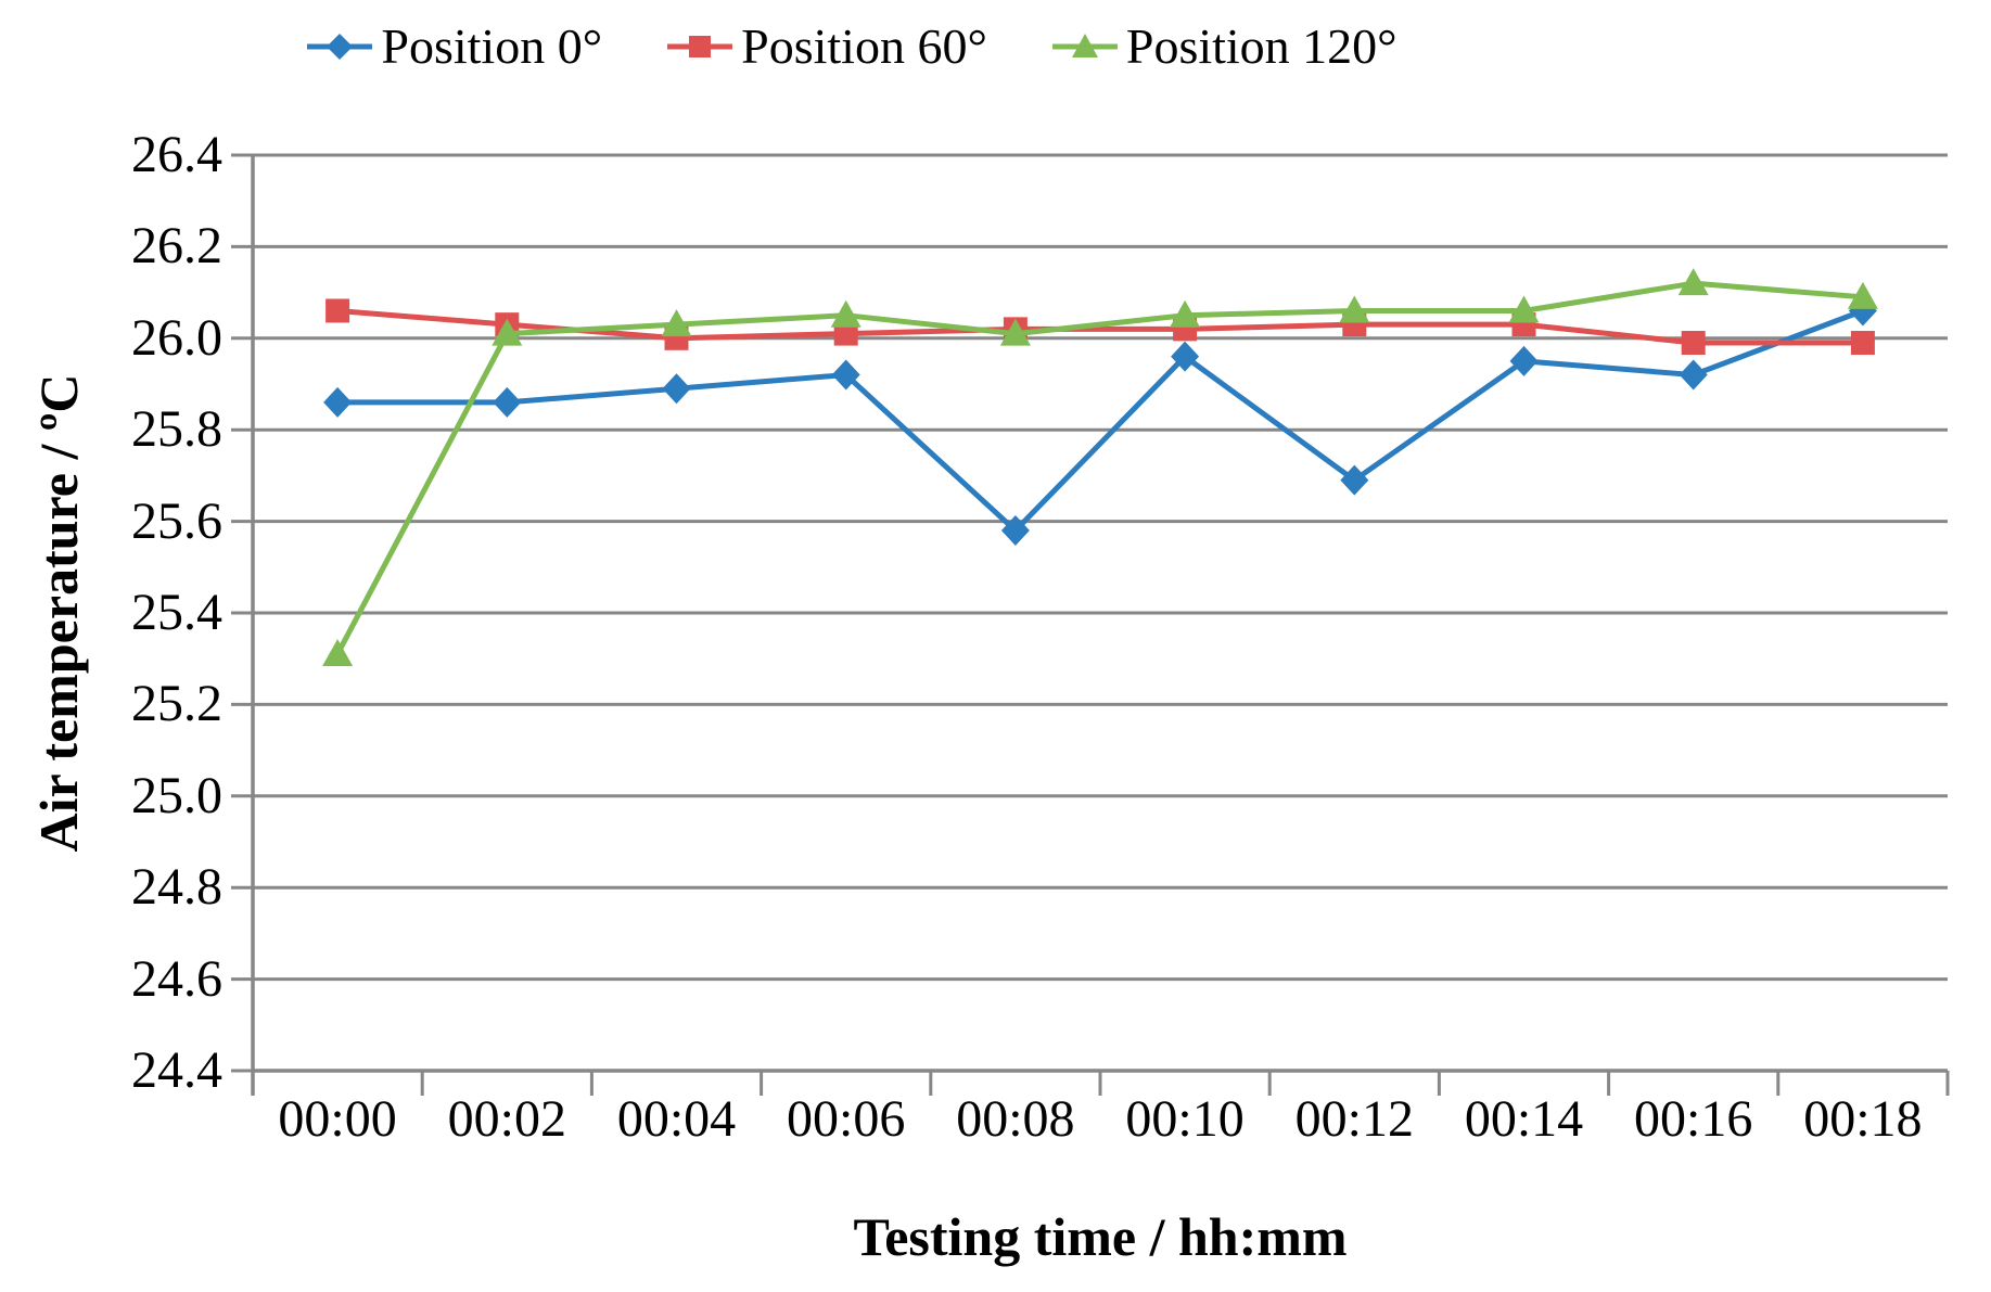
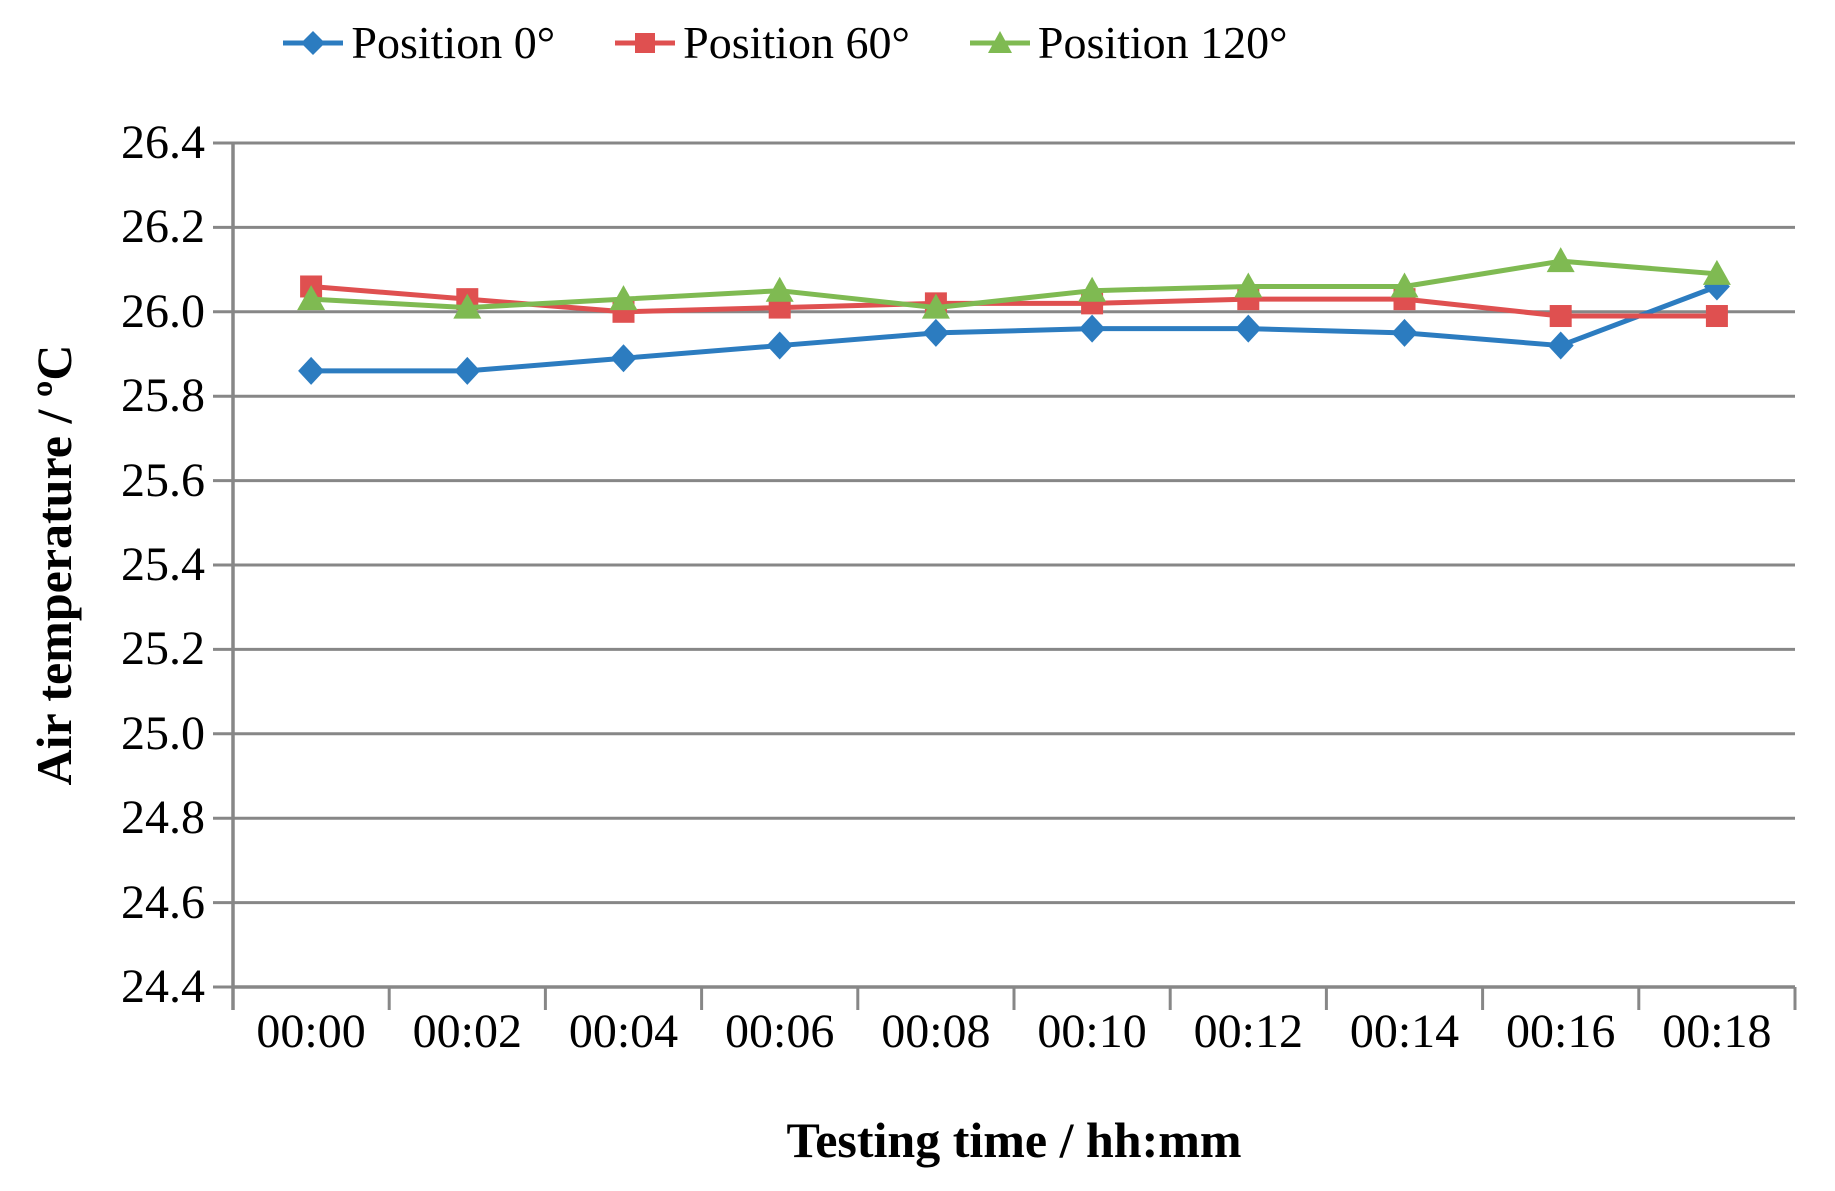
Position 120°/00:00: 25.31 -> 26.03
Position 0°/00:08: 25.58 -> 25.95
Position 0°/00:12: 25.69 -> 25.96
